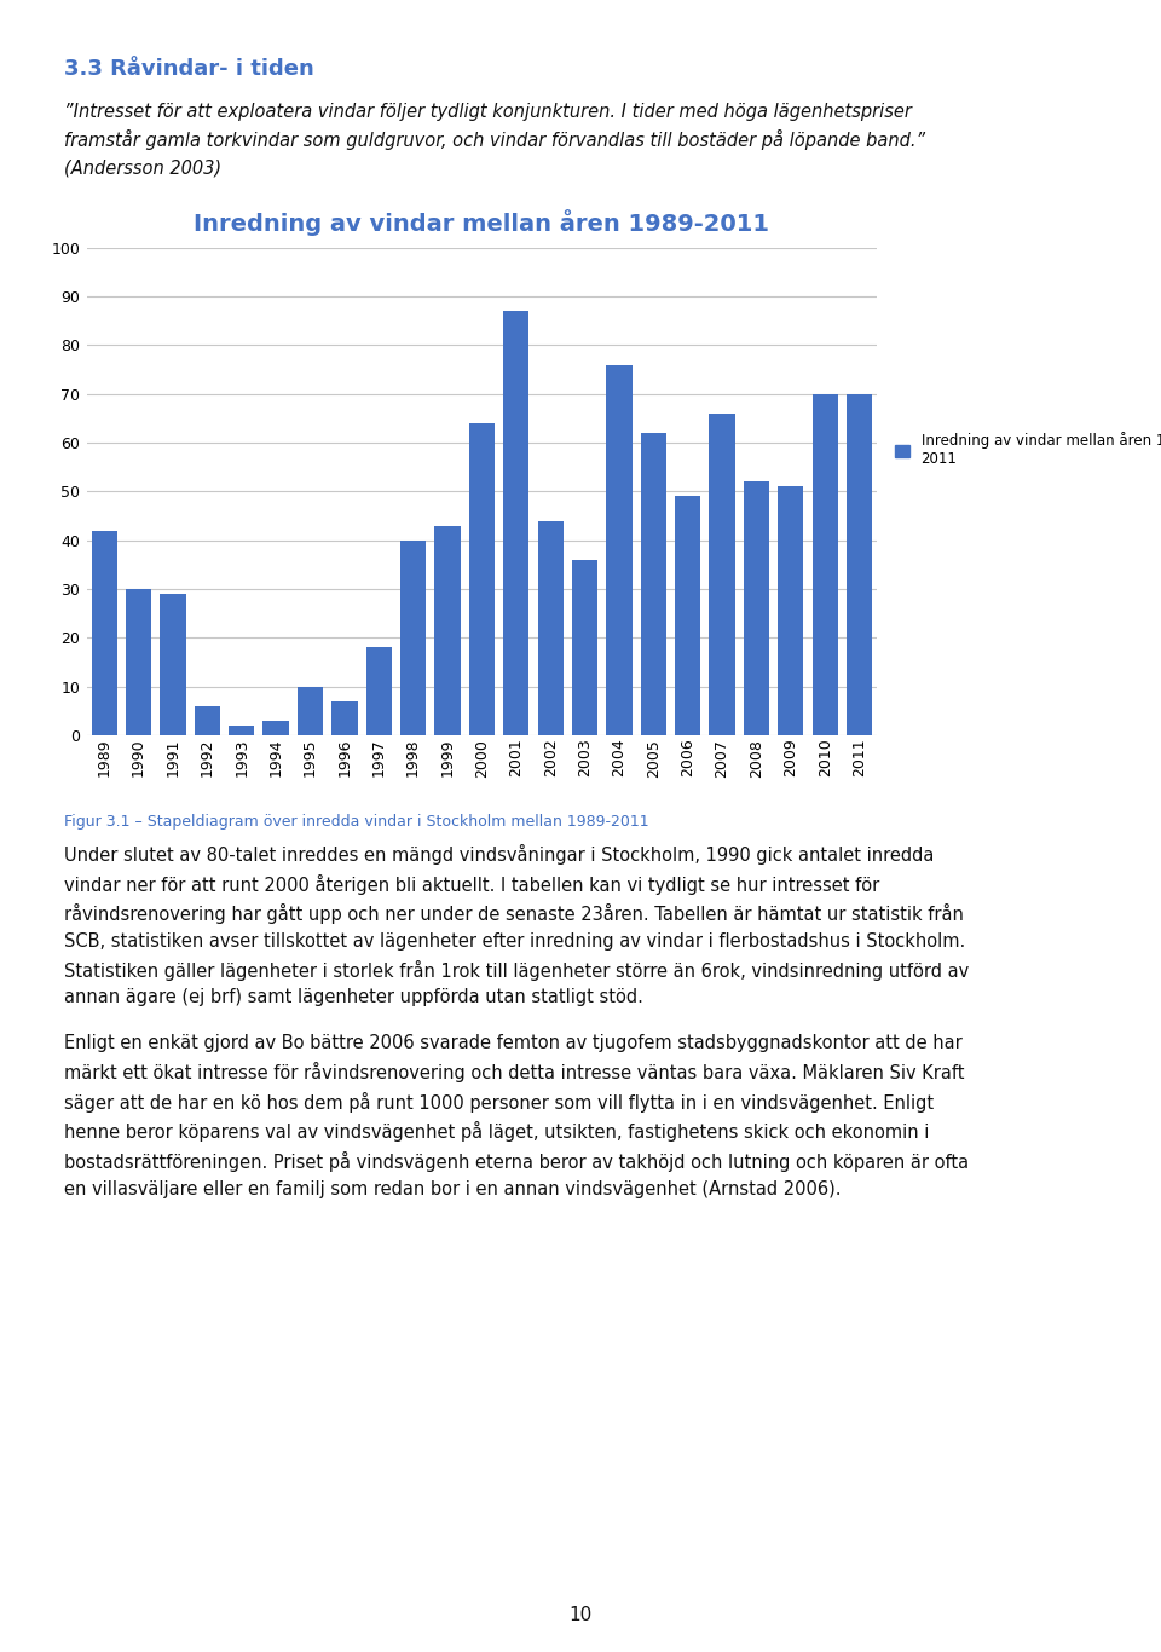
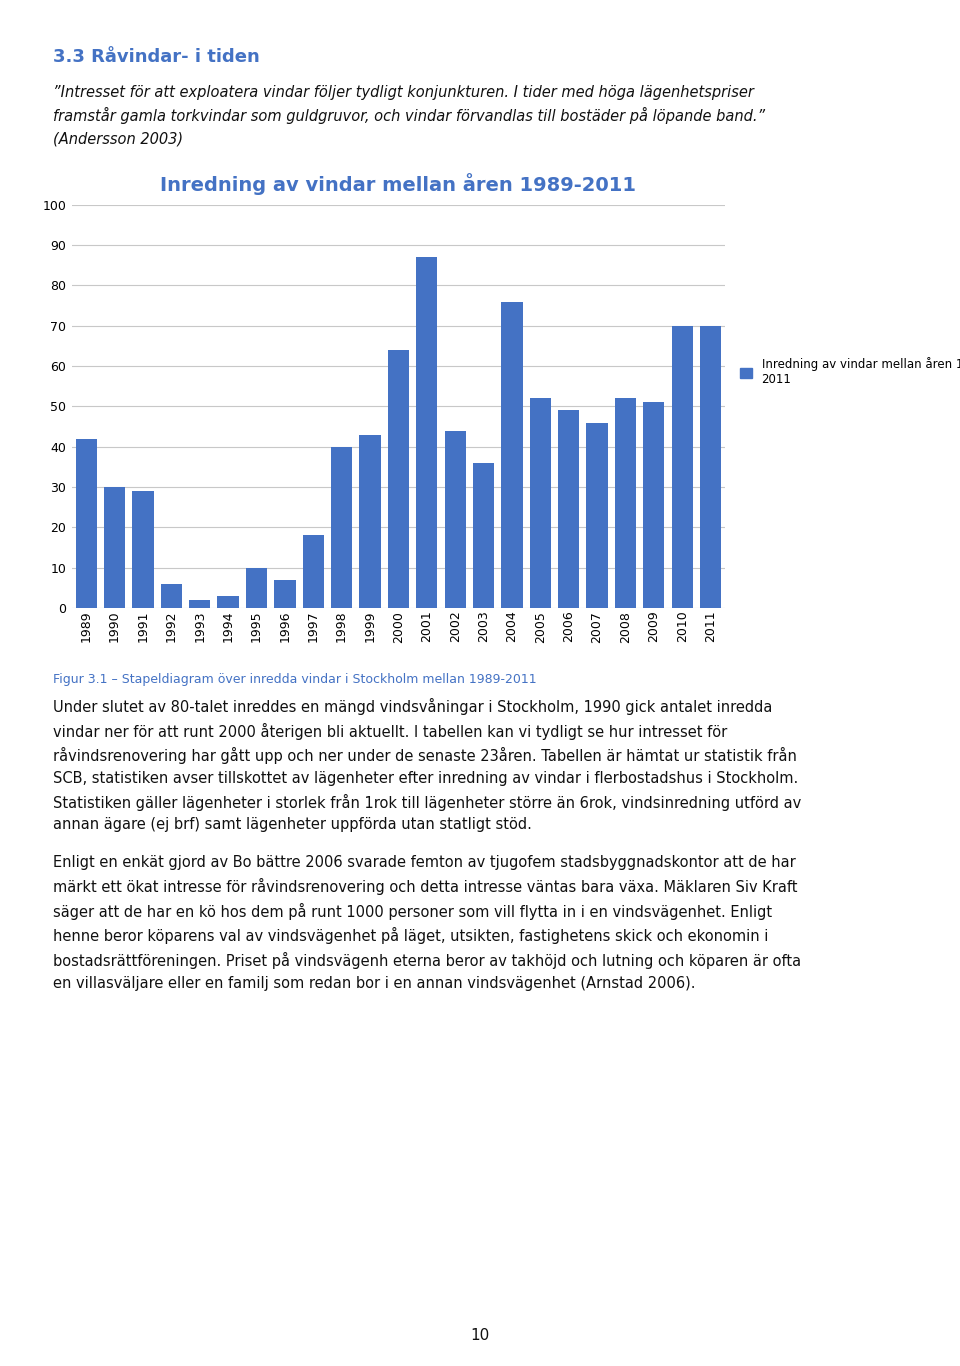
2005: 62 -> 52
2007: 66 -> 46
